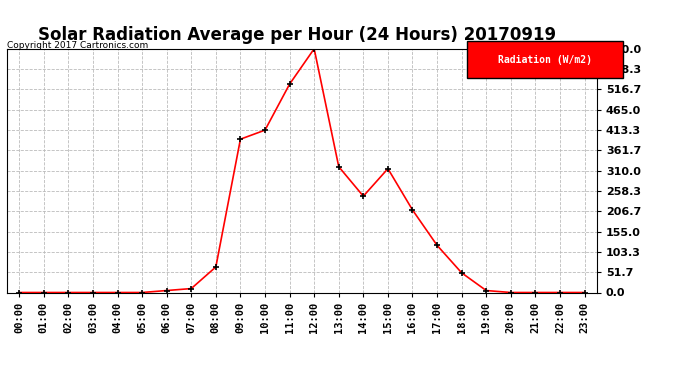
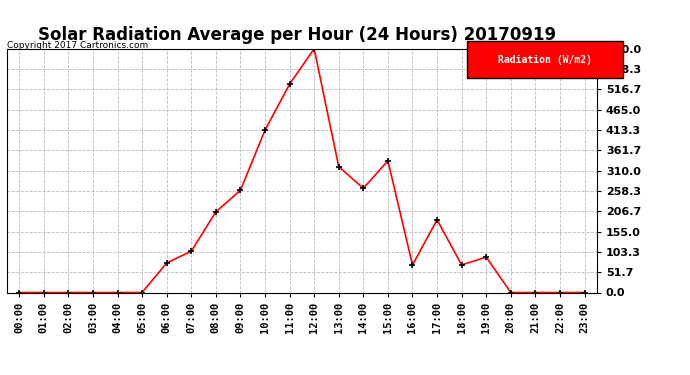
06:00: 5 -> 75
07:00: 10 -> 105
08:00: 65 -> 205
09:00: 390 -> 260
14:00: 245 -> 265
15:00: 315 -> 335
16:00: 210 -> 70
17:00: 120 -> 185
18:00: 50 -> 70
19:00: 5 -> 90
